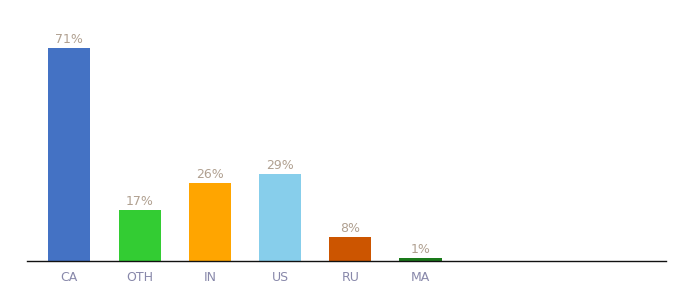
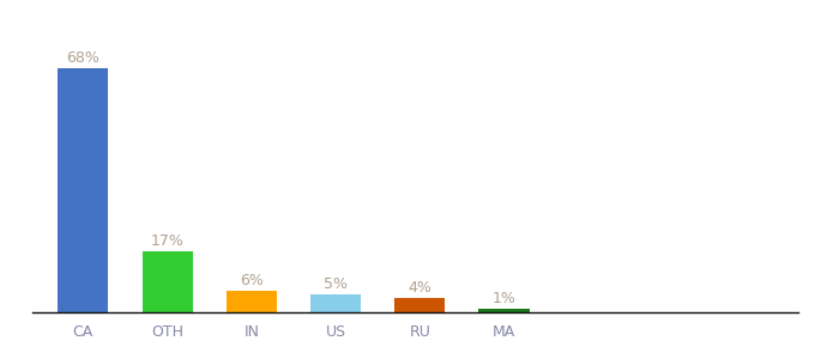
CA: 71% -> 68%
IN: 26% -> 6%
US: 29% -> 5%
RU: 8% -> 4%
